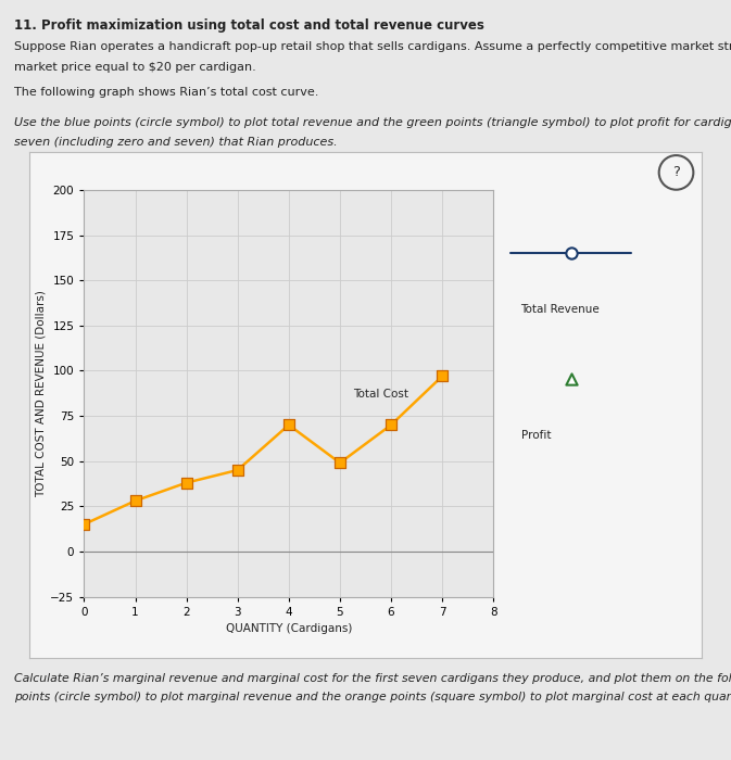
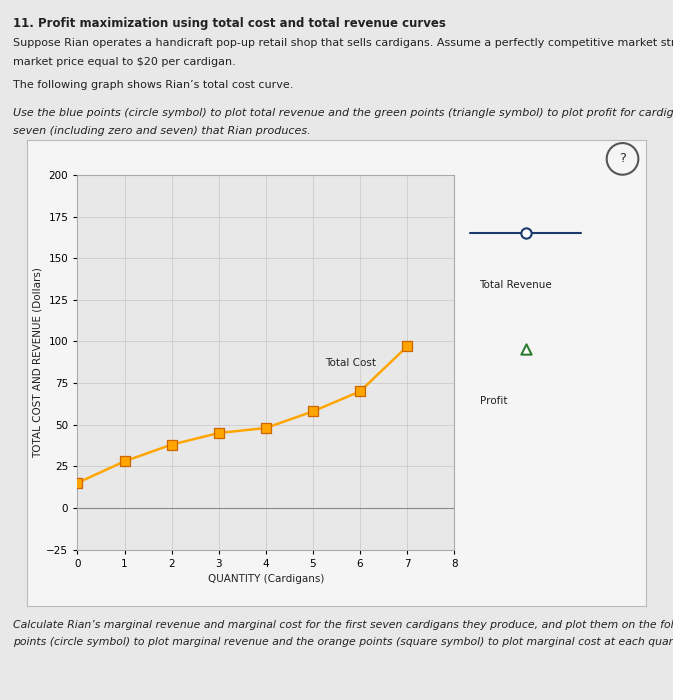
4: 70 -> 48
5: 49 -> 58
